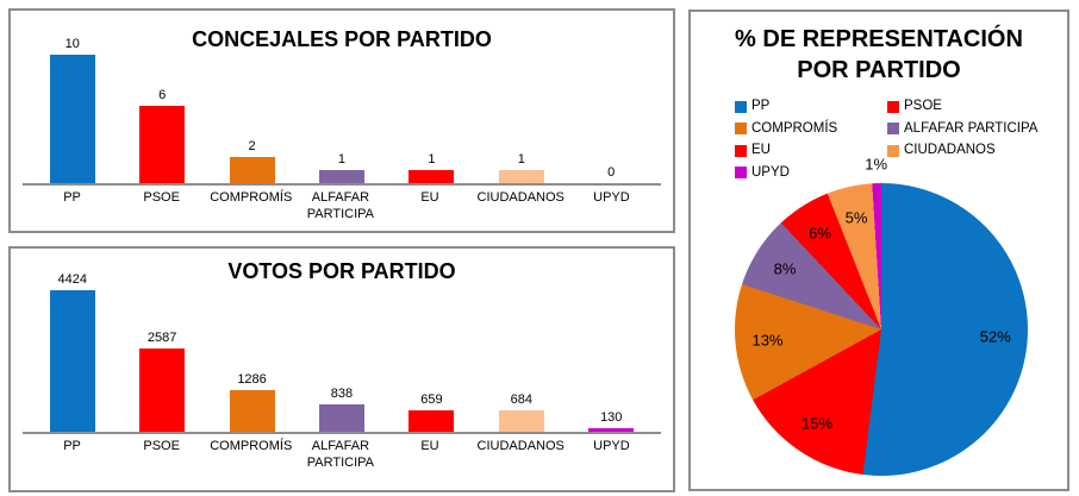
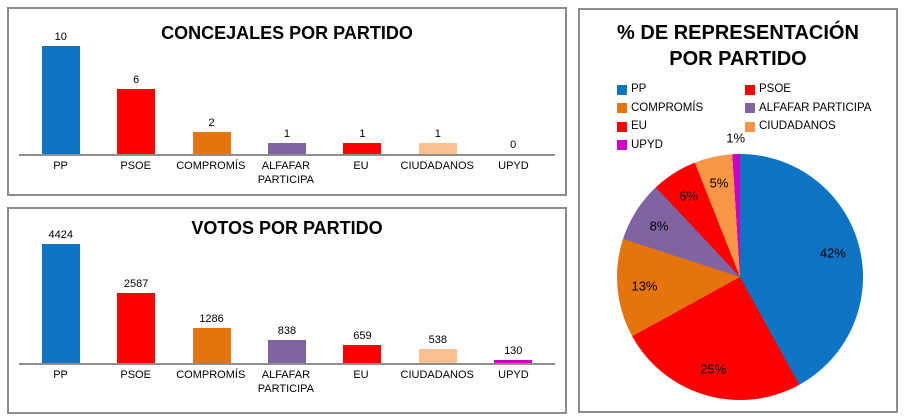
VOTOS POR PARTIDO/CIUDADANOS: 684 -> 538
% DE REPRESENTACIÓN POR PARTIDO/PP: 52% -> 42%
% DE REPRESENTACIÓN POR PARTIDO/PSOE: 15% -> 25%
